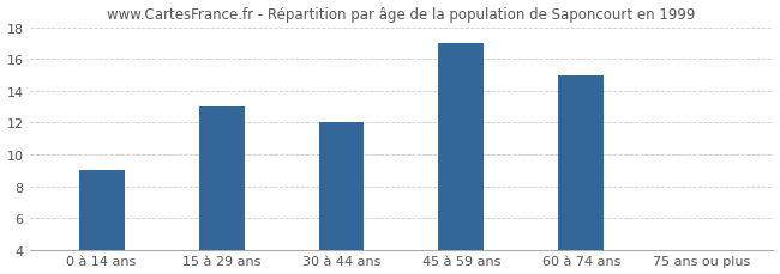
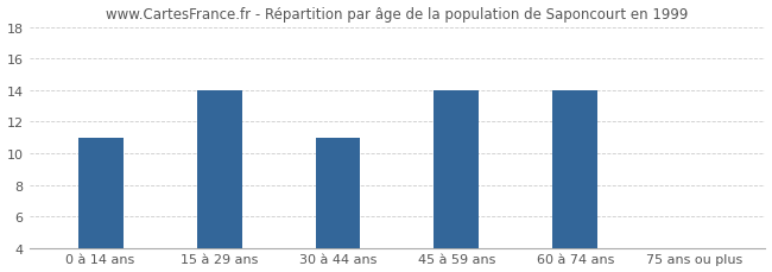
0 à 14 ans: 9 -> 11
15 à 29 ans: 13 -> 14
30 à 44 ans: 12 -> 11
45 à 59 ans: 17 -> 14
60 à 74 ans: 15 -> 14
